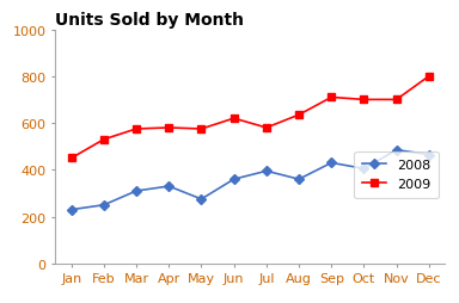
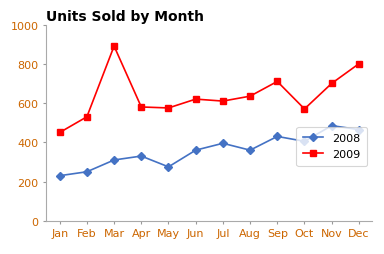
2009/Mar: 580 -> 890
2009/Jul: 580 -> 610
2009/Oct: 700 -> 570
